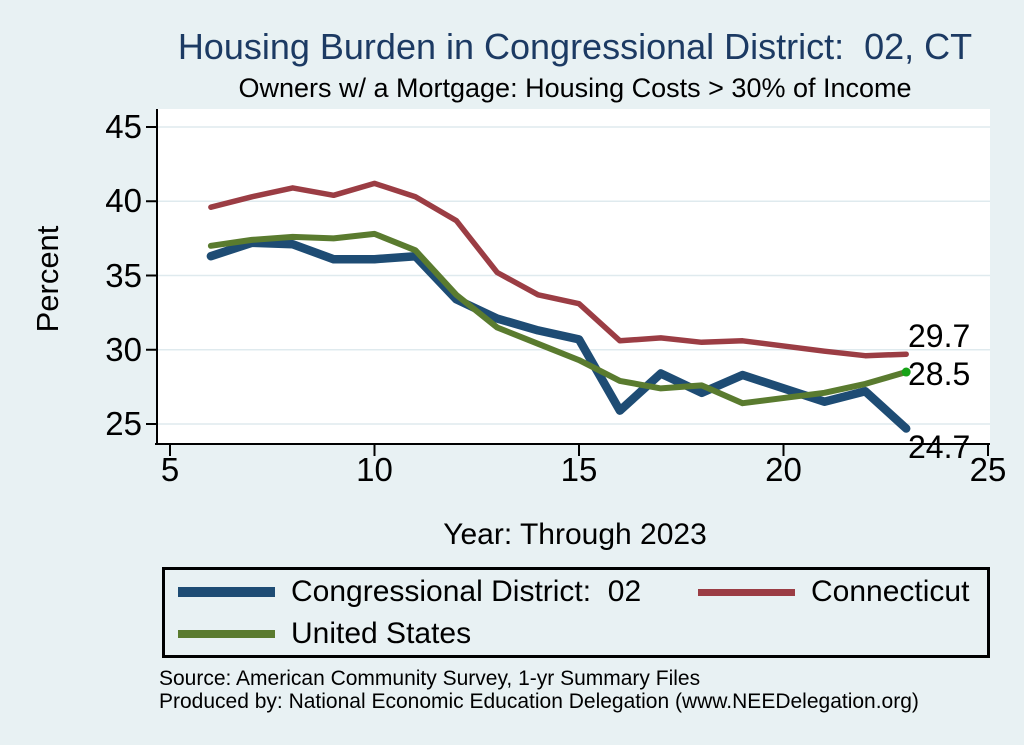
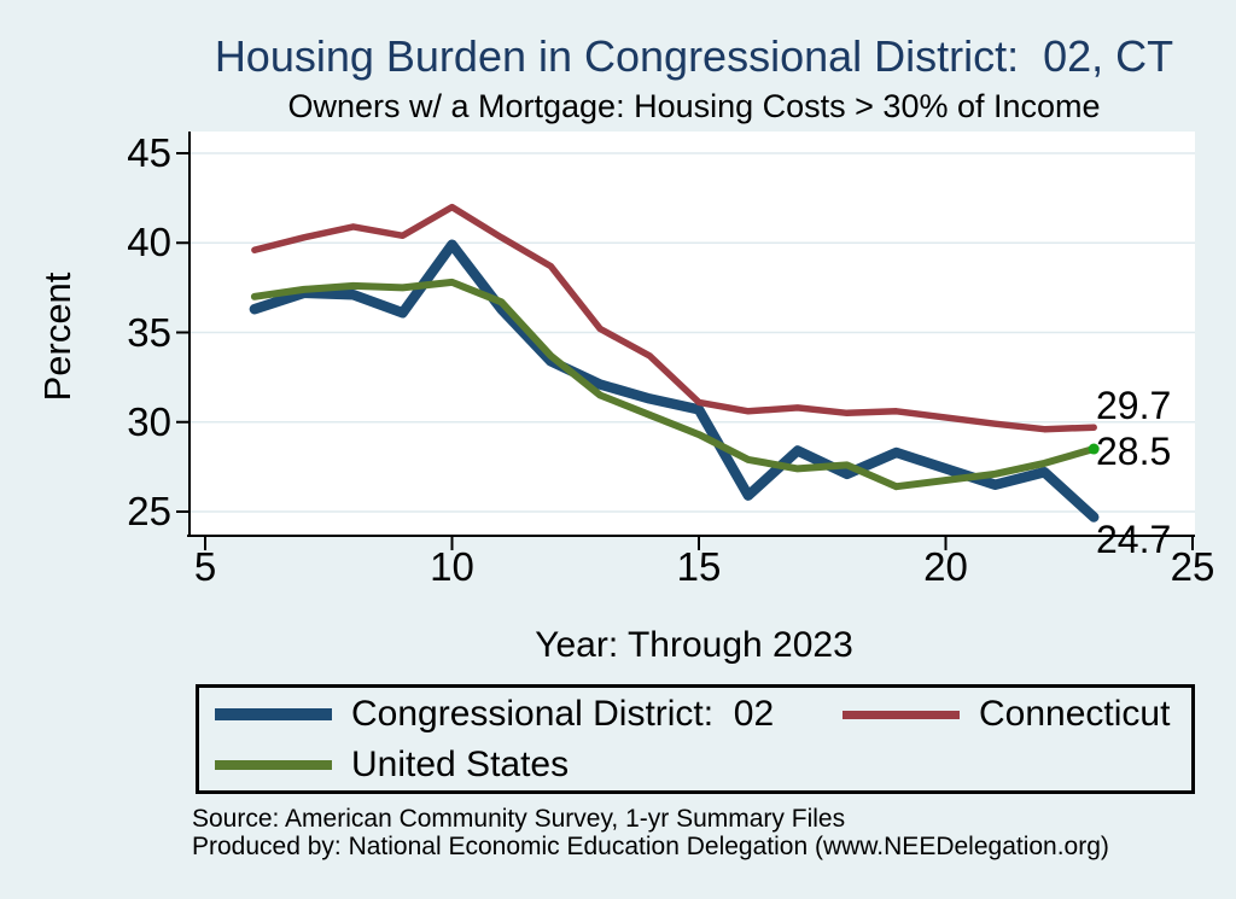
Congressional District: 02/10: 36.1 -> 39.9
Connecticut/10: 41.2 -> 42.0
Connecticut/15: 33.1 -> 31.1
